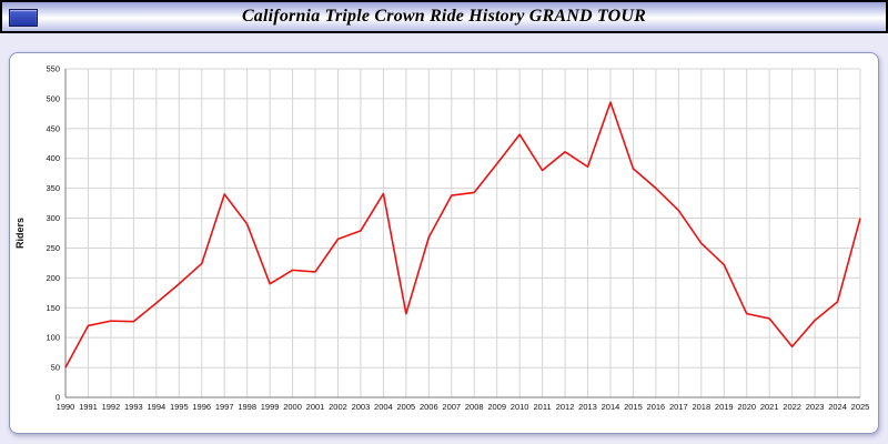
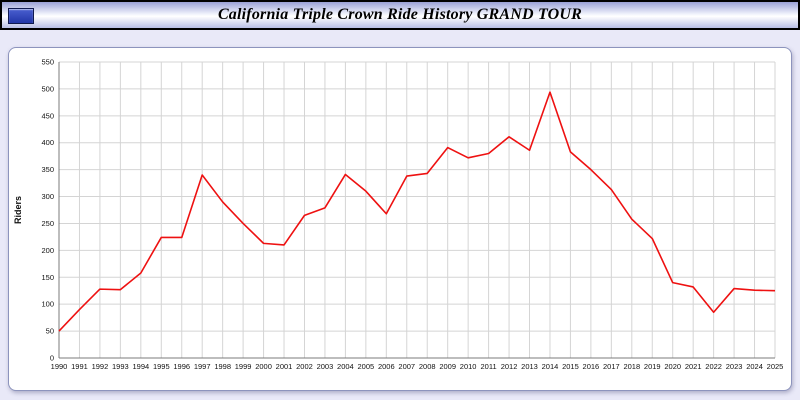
1991: 120 -> 90
1995: 190 -> 220
1999: 190 -> 250
2005: 140 -> 310
2010: 440 -> 370
2024: 160 -> 130
2025: 300 -> 120
